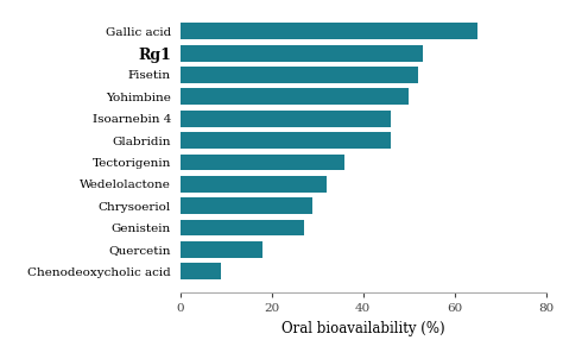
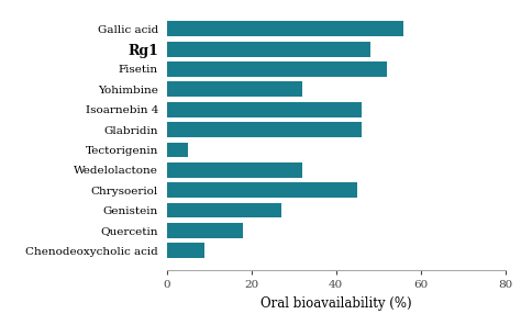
Gallic acid: 65 -> 56
Rg1: 53 -> 48
Yohimbine: 50 -> 32
Tectorigenin: 36 -> 5
Chrysoeriol: 29 -> 45
